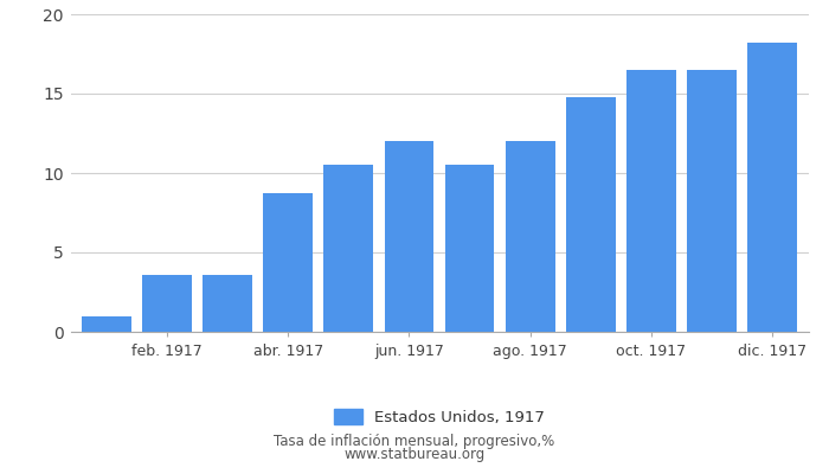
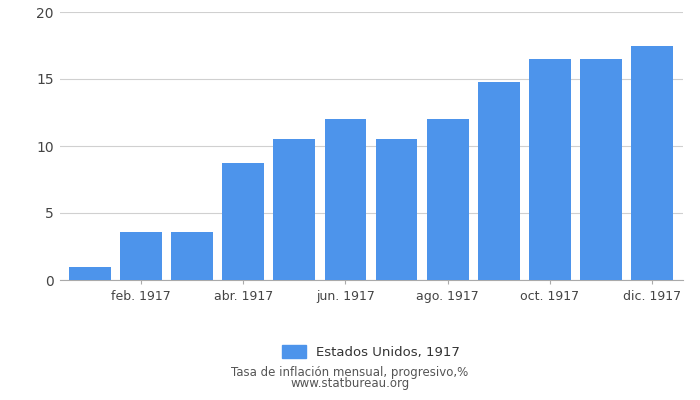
dic. 1917: 18.2 -> 17.5
